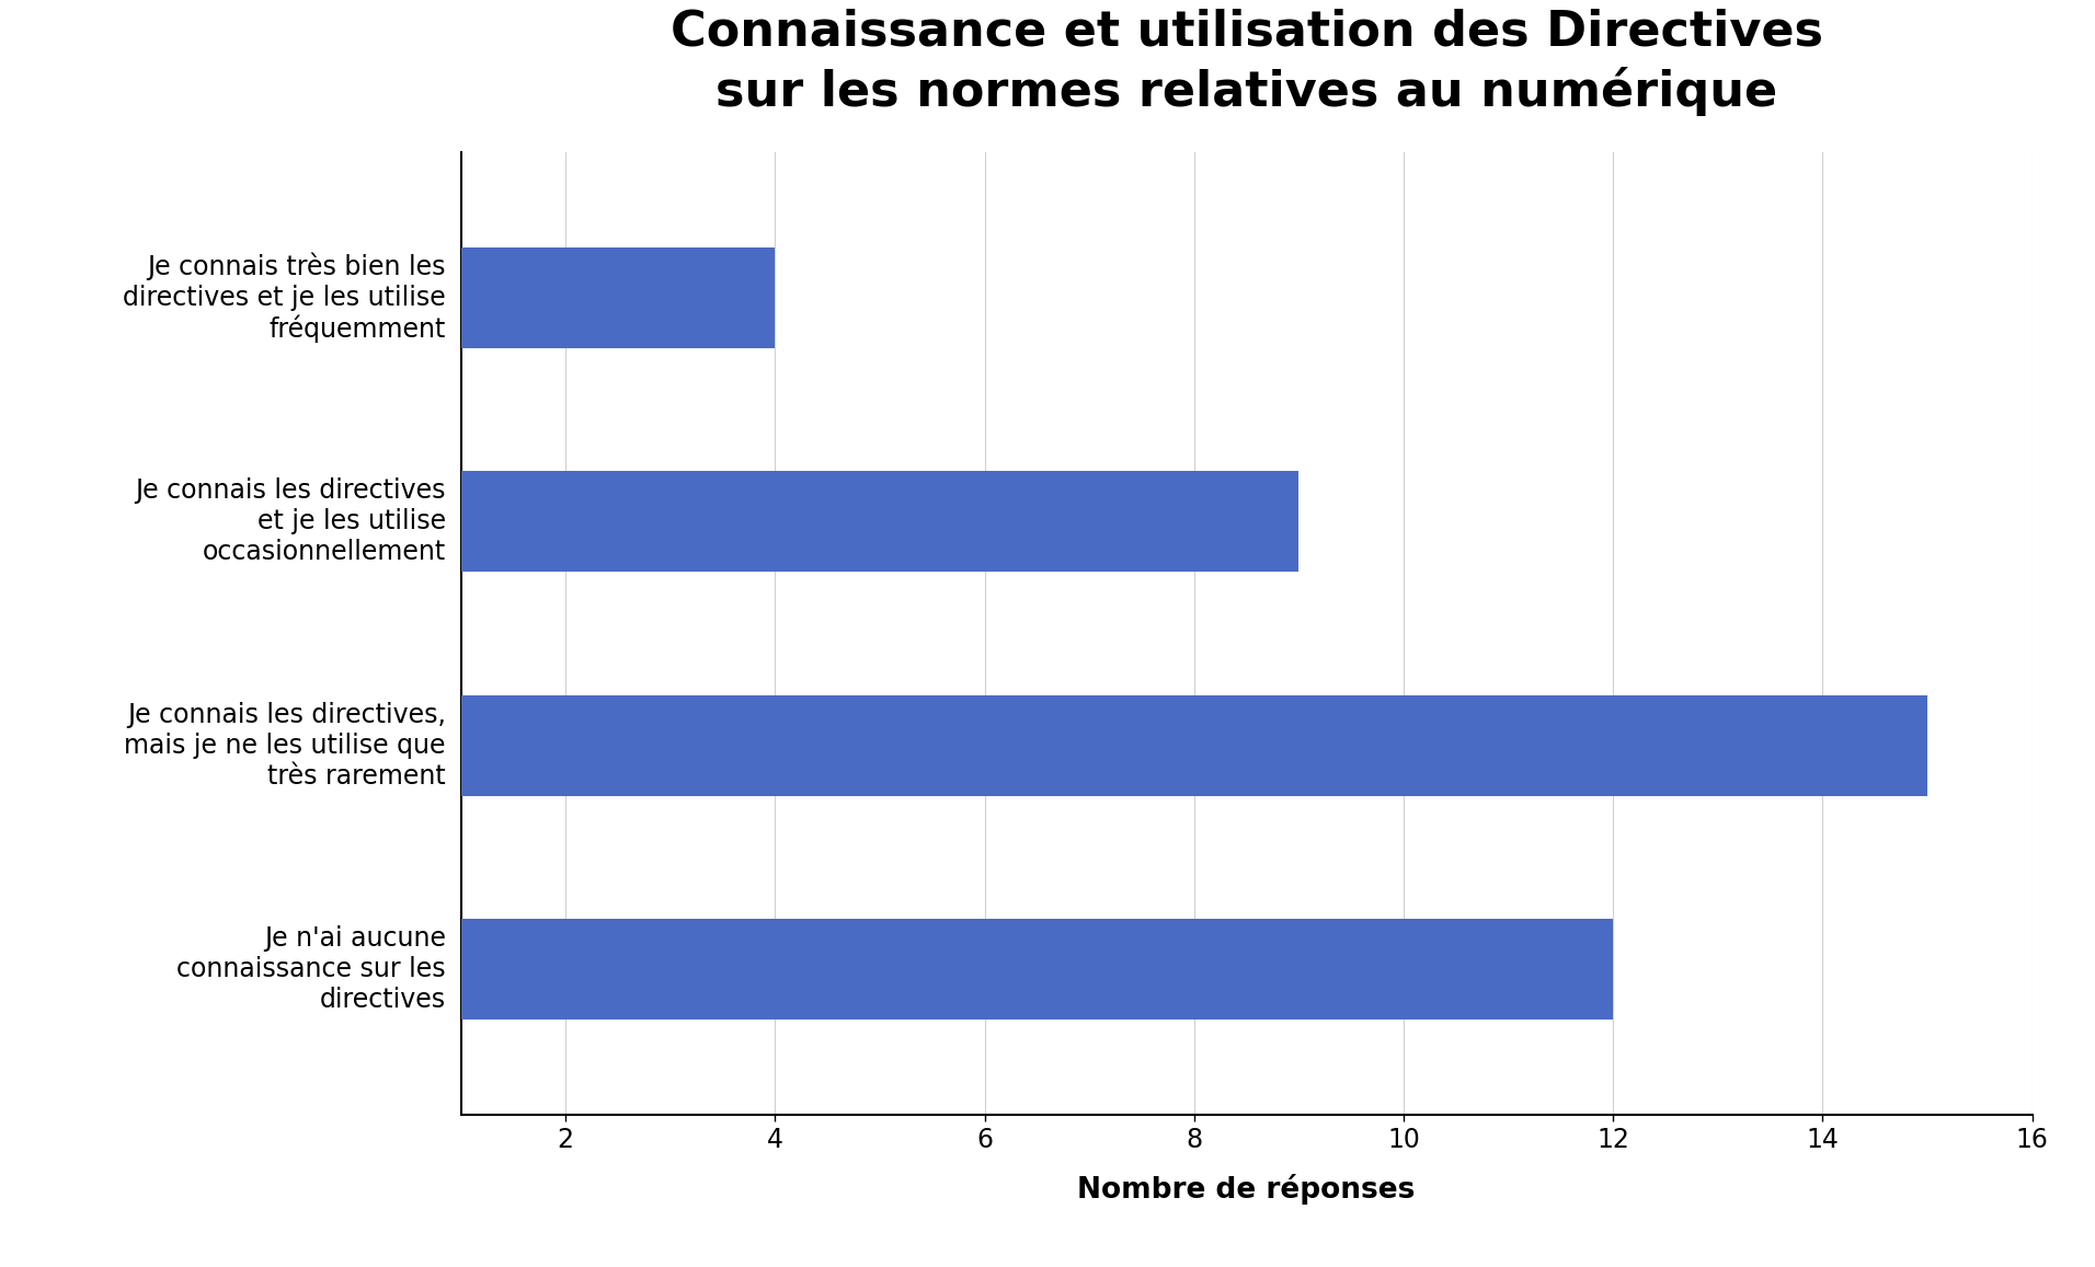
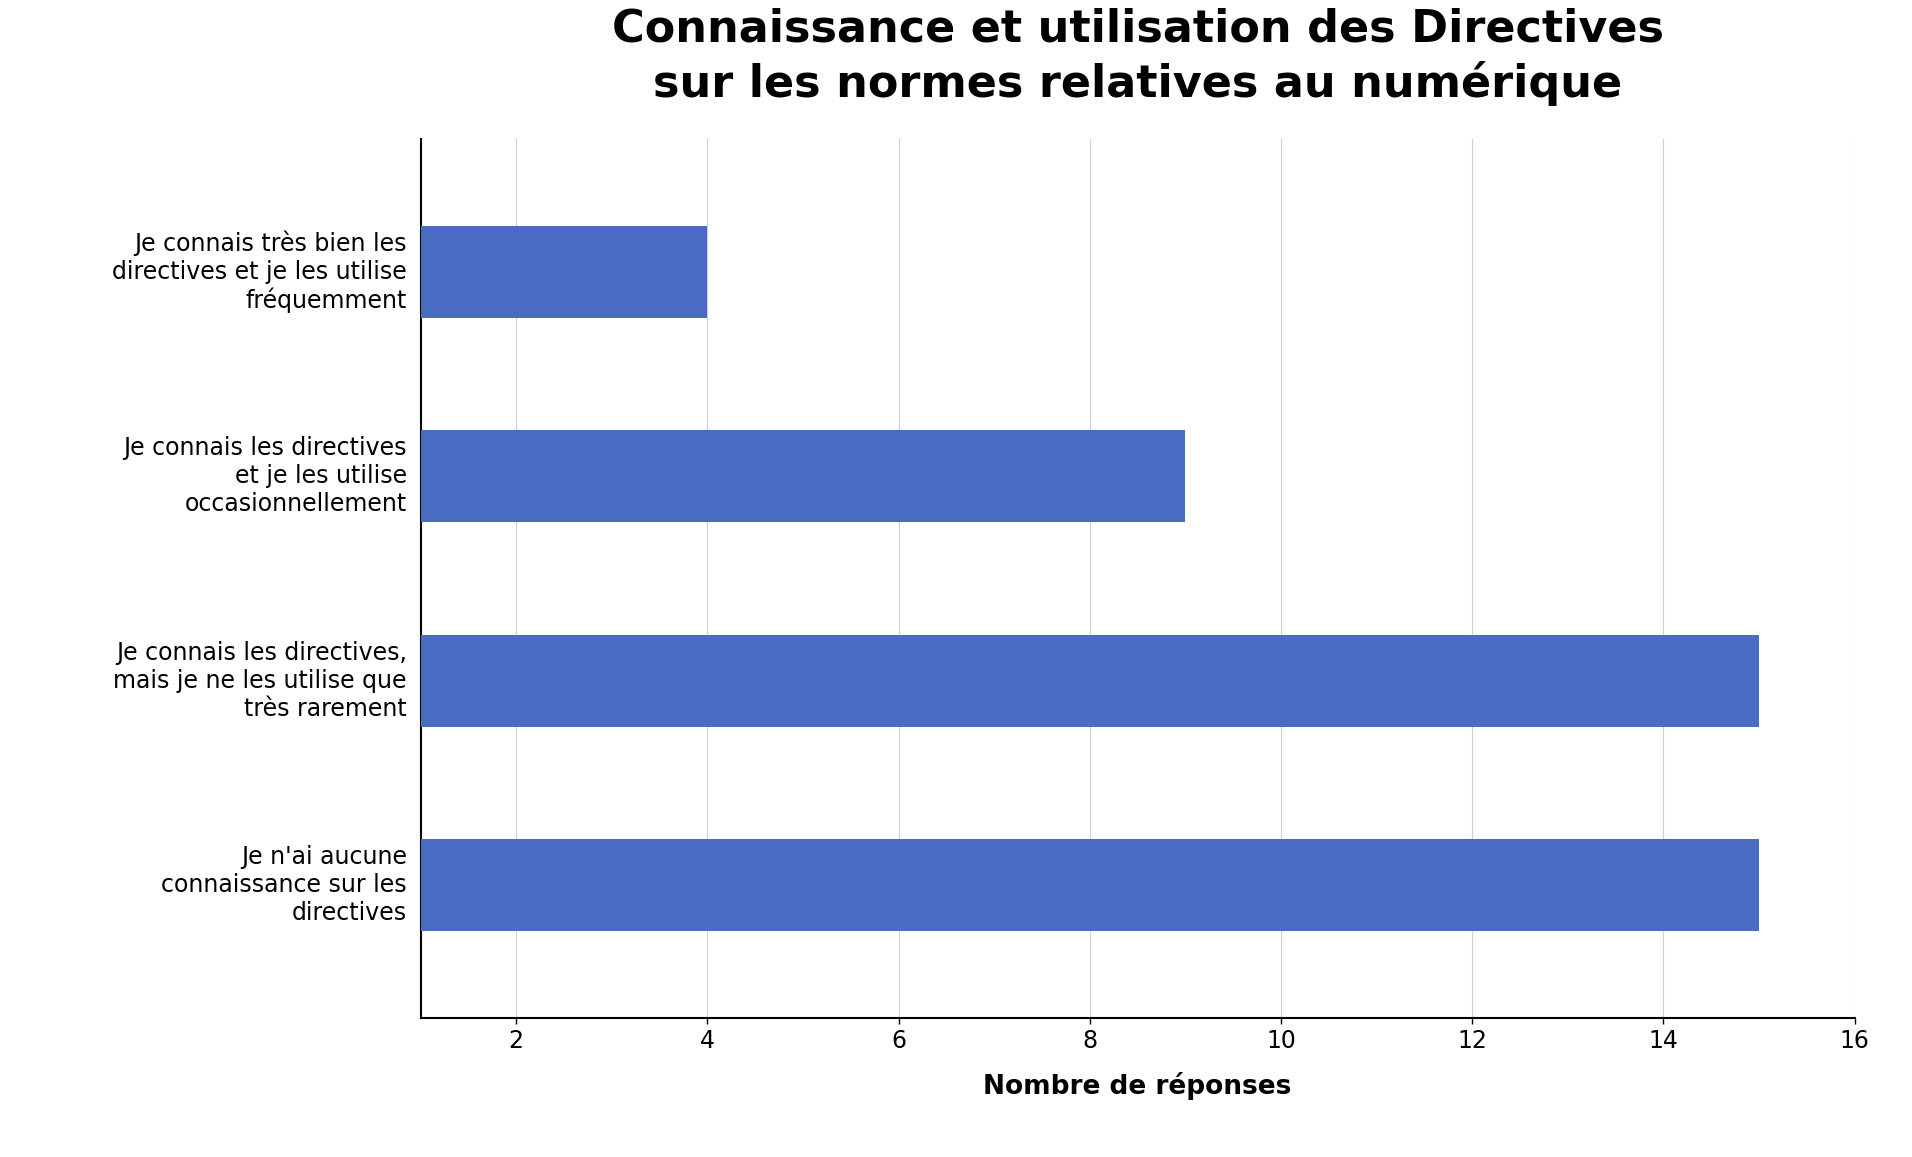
Je n'ai aucune connaissance sur les directives: 12 -> 15
